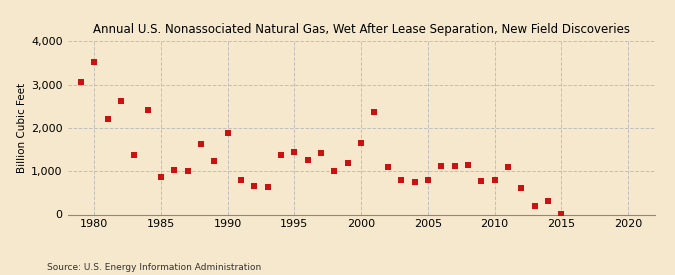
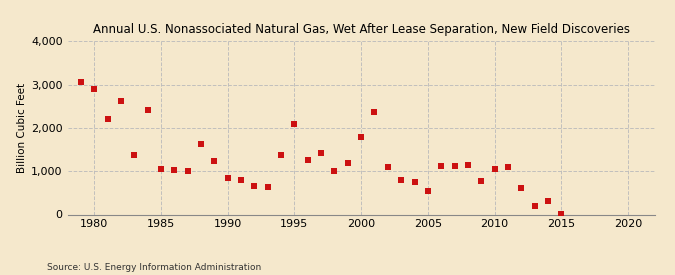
1980: 3,530 -> 2,900
1985: 870 -> 1,050
1990: 1,890 -> 850
1995: 1,450 -> 2,100
2000: 1,660 -> 1,800
2005: 800 -> 550
2010: 800 -> 1,050
